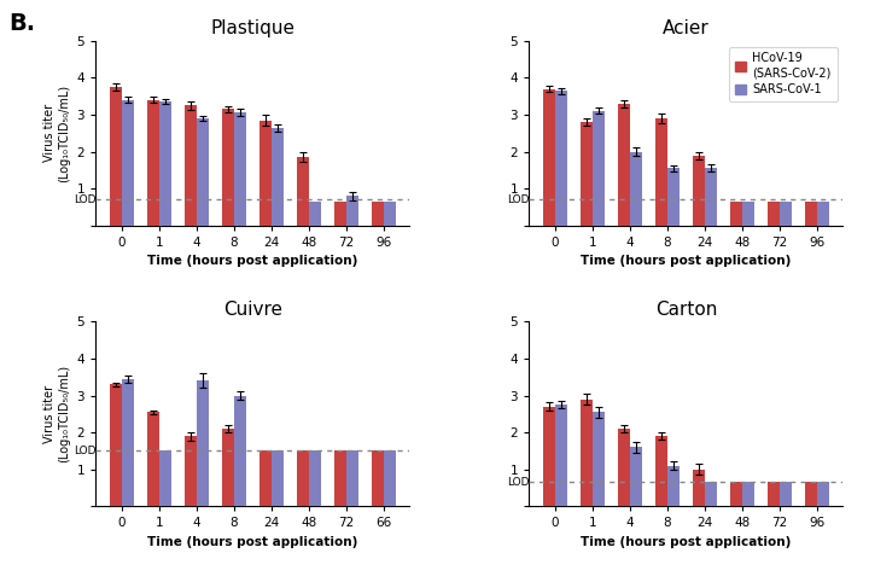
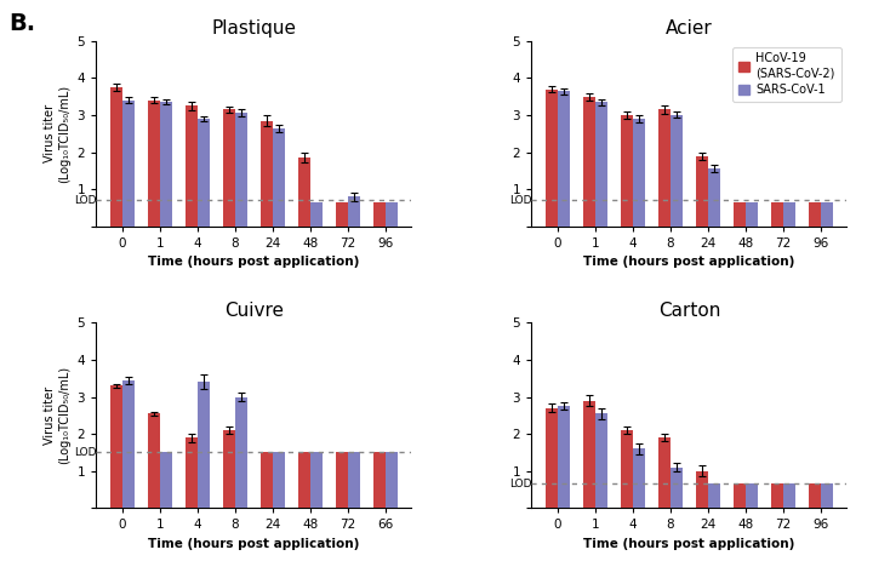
Acier/HCoV-19 (SARS-CoV-2)/1: 2.80 -> 3.50
Acier/SARS-CoV-1/1: 3.10 -> 3.35
Acier/HCoV-19 (SARS-CoV-2)/4: 3.30 -> 3.00
Acier/SARS-CoV-1/4: 2.00 -> 2.90
Acier/HCoV-19 (SARS-CoV-2)/8: 2.90 -> 3.15
Acier/SARS-CoV-1/8: 1.55 -> 3.00
